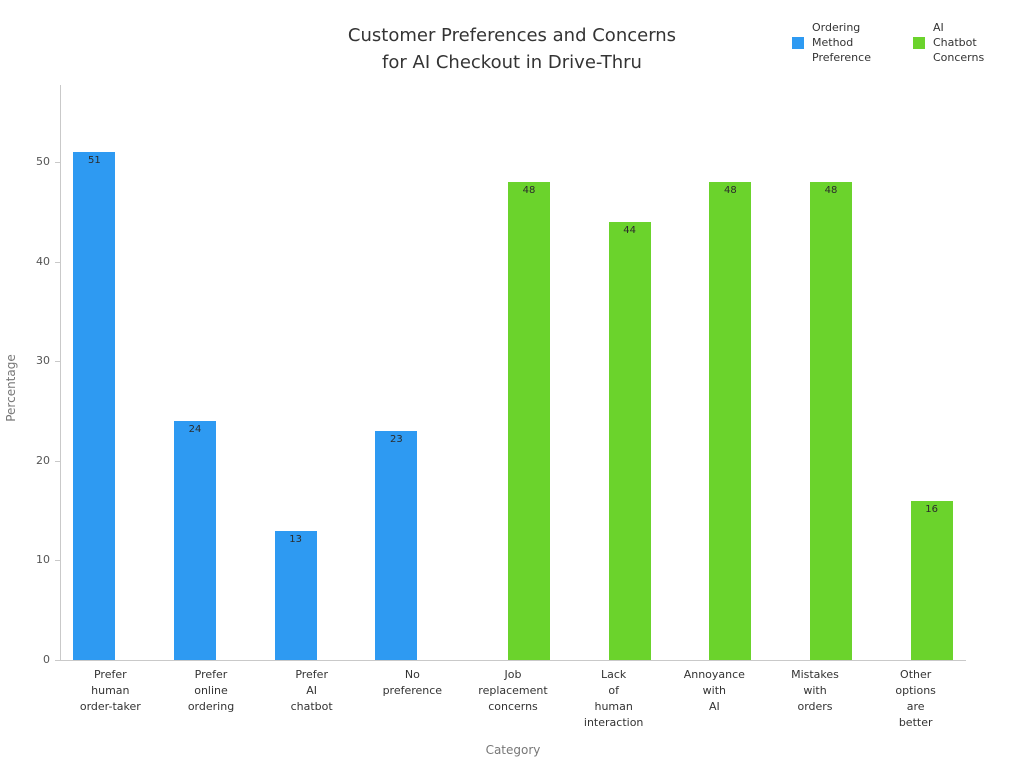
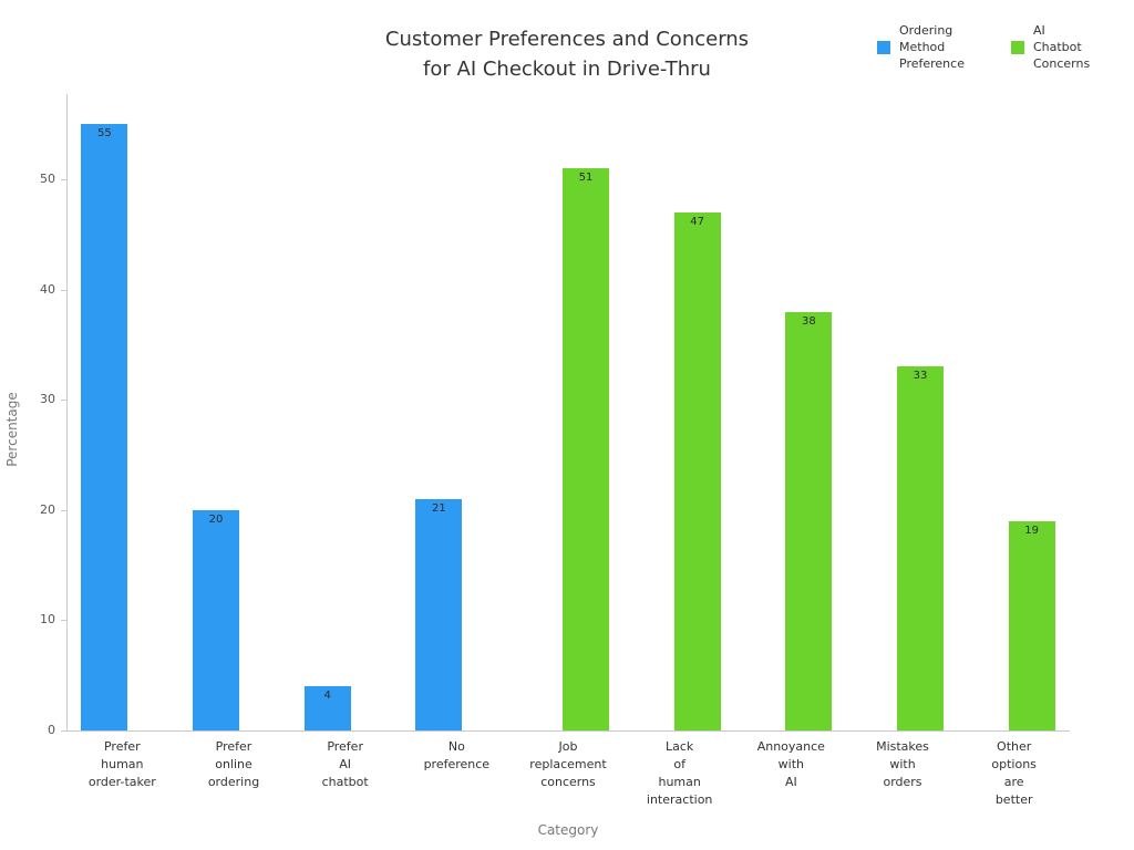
Ordering Method Preference/Prefer human order-taker: 51 -> 55
Ordering Method Preference/Prefer online ordering: 24 -> 20
Ordering Method Preference/Prefer AI chatbot: 13 -> 4
Ordering Method Preference/No preference: 23 -> 21
AI Chatbot Concerns/Job replacement concerns: 48 -> 51
AI Chatbot Concerns/Lack of human interaction: 44 -> 47
AI Chatbot Concerns/Annoyance with AI: 48 -> 38
AI Chatbot Concerns/Mistakes with orders: 48 -> 33
AI Chatbot Concerns/Other options are better: 16 -> 19
